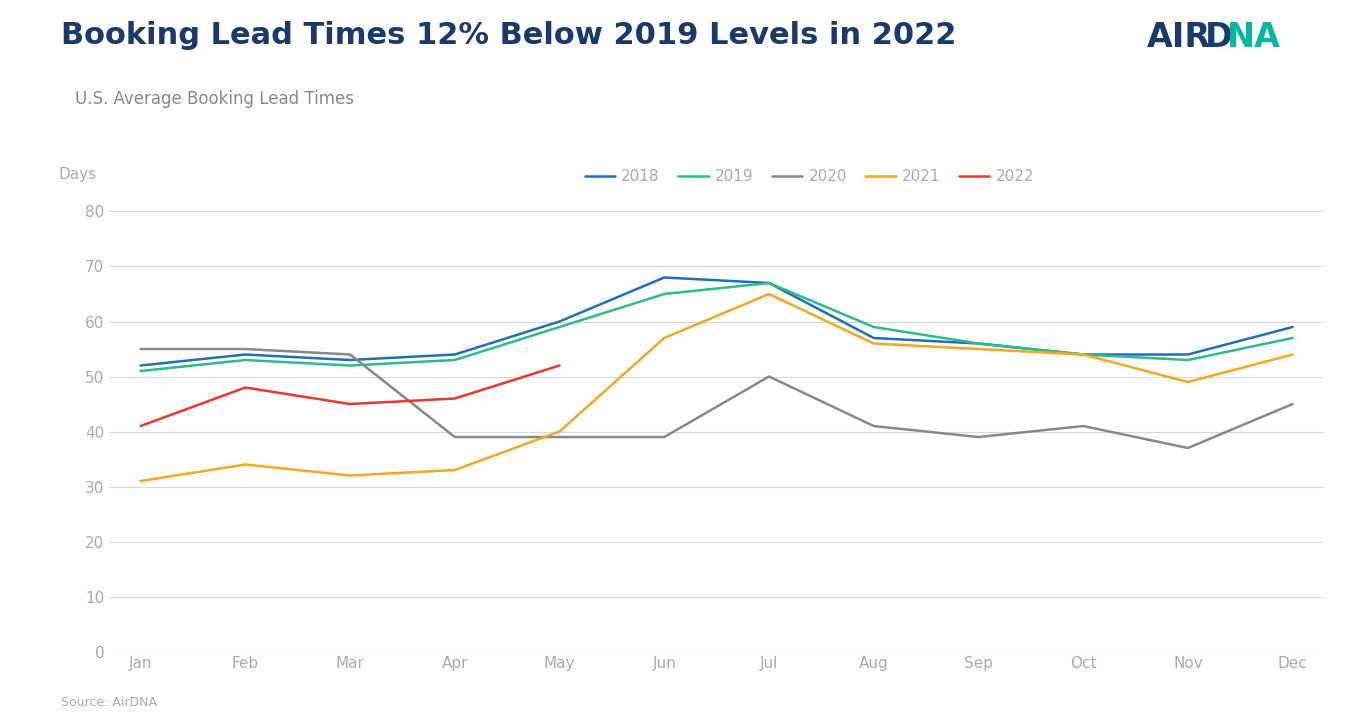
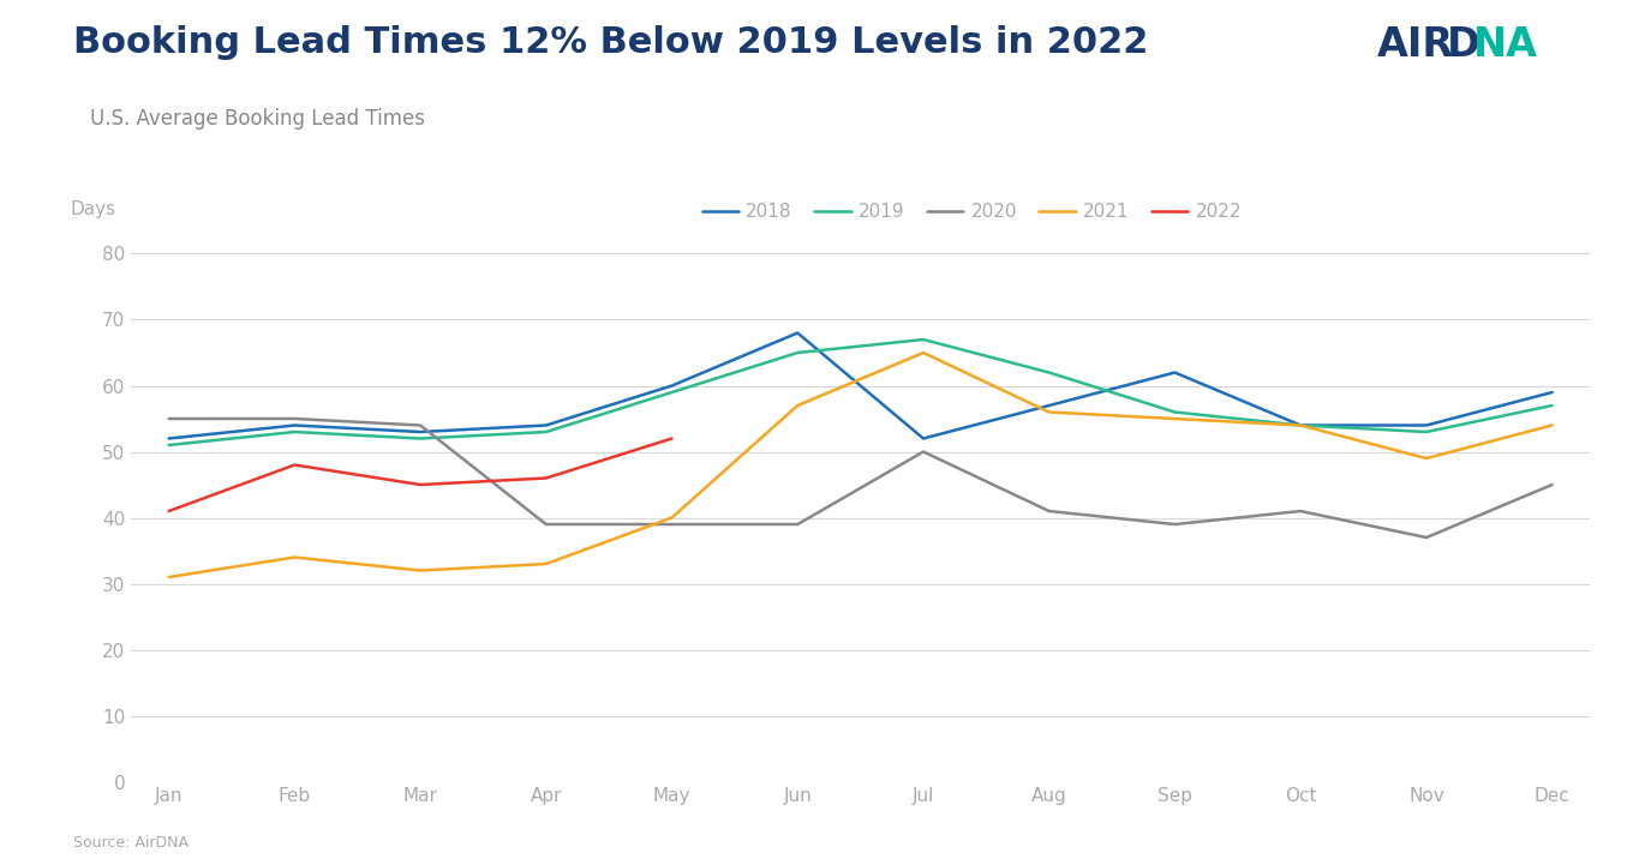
2018/Jul: 67 -> 52
2019/Aug: 59 -> 62
2018/Sep: 56 -> 62
